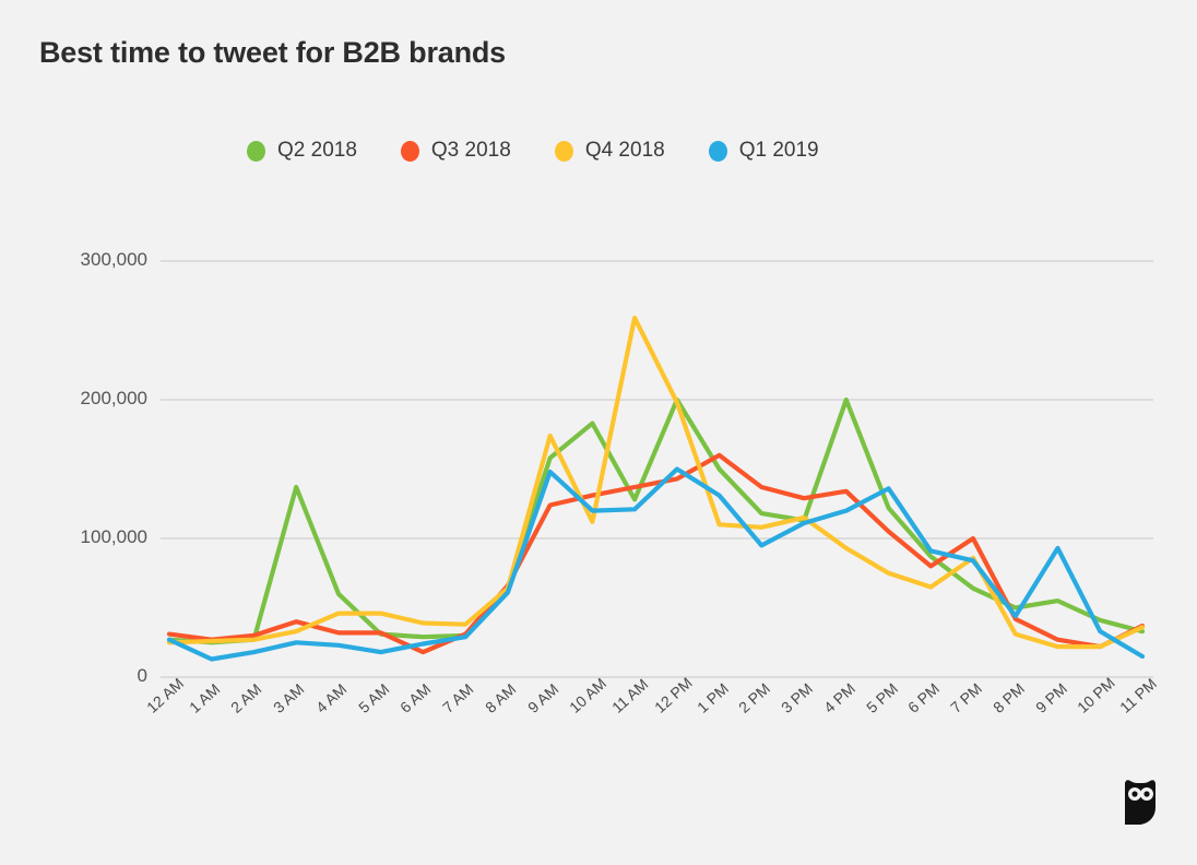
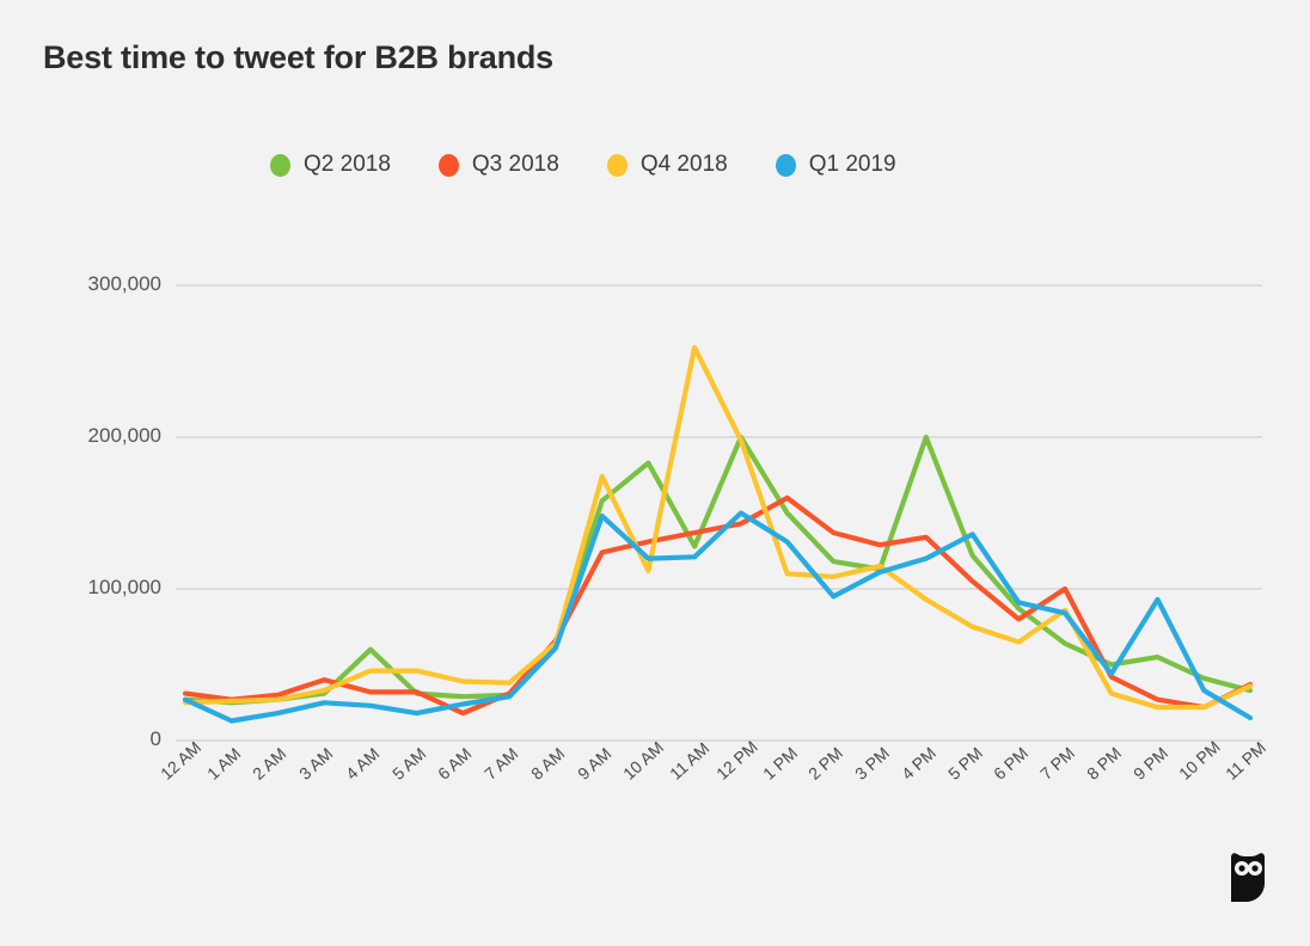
Q2 2018/3 AM: 137000 -> 31000
